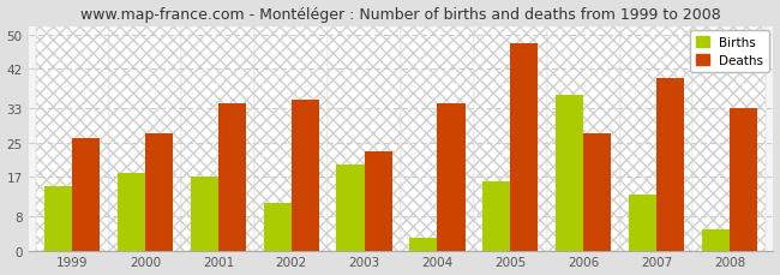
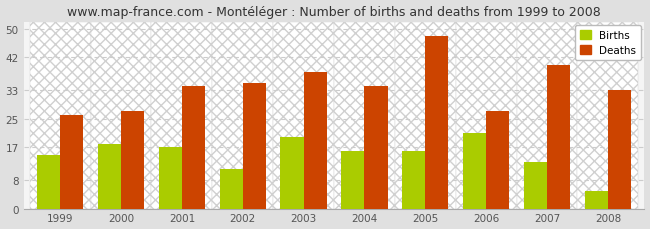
Deaths/2003: 23 -> 38
Births/2004: 3 -> 16
Births/2006: 36 -> 21
